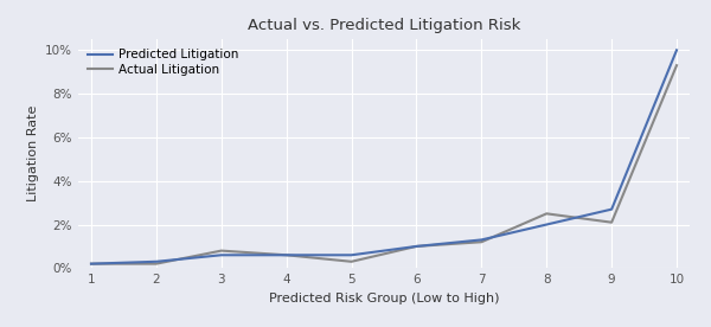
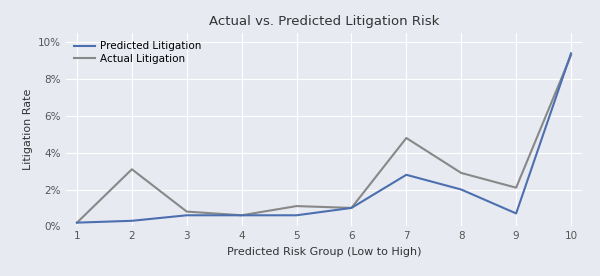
Actual Litigation/2: 0.2% -> 3.1%
Actual Litigation/5: 0.3% -> 1.1%
Predicted Litigation/7: 1.3% -> 2.8%
Actual Litigation/7: 1.2% -> 4.8%
Actual Litigation/8: 2.5% -> 2.9%
Predicted Litigation/9: 2.7% -> 0.7%
Predicted Litigation/10: 10.0% -> 9.4%
